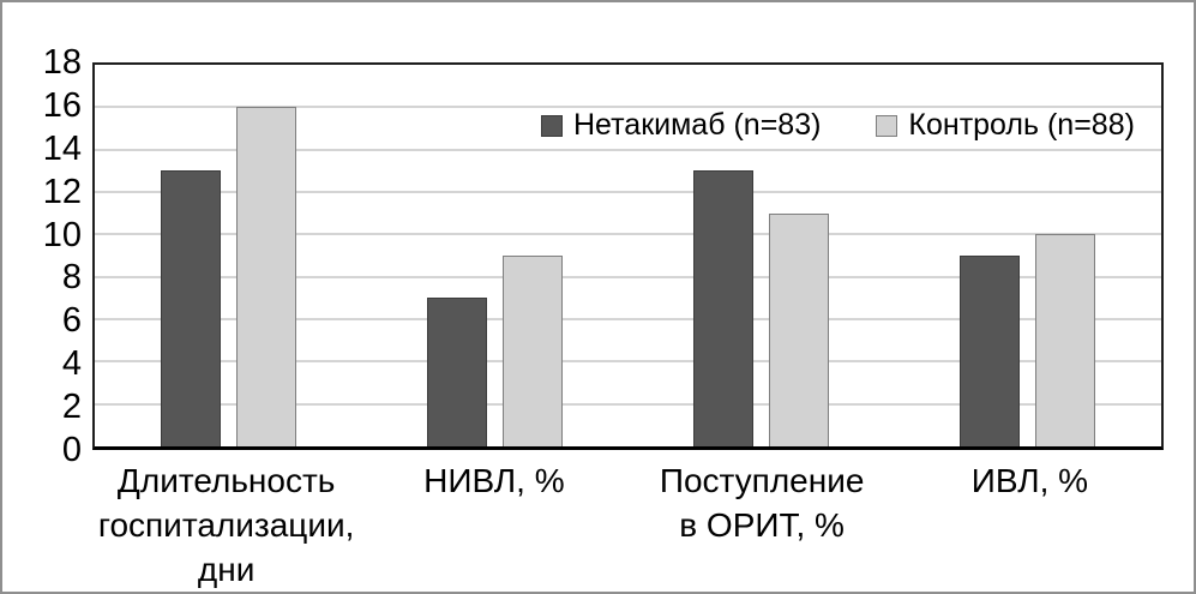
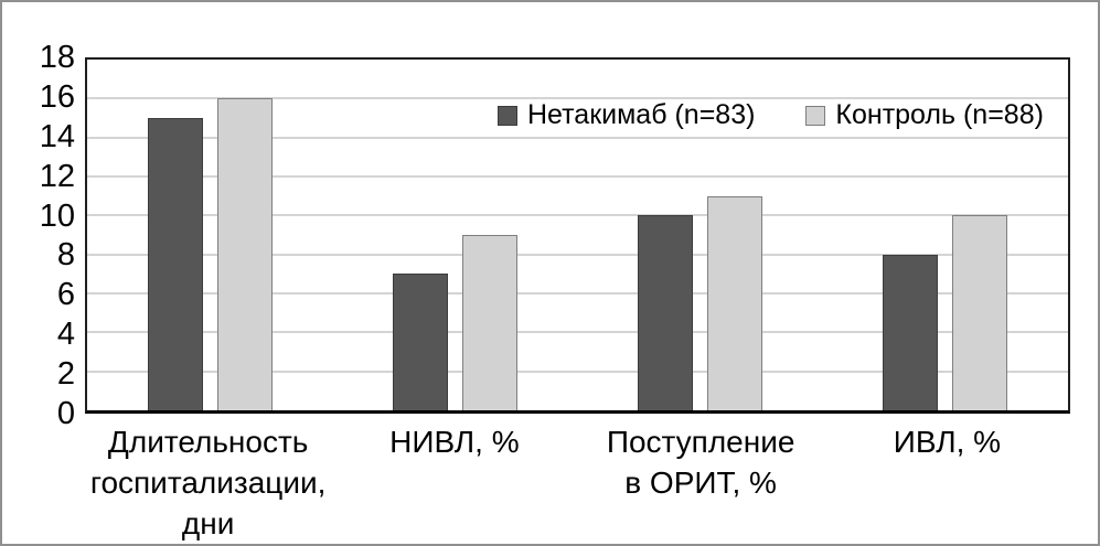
Нетакимаб (n=83)/Длительность госпитализации, дни: 13 -> 15
Нетакимаб (n=83)/Поступление в ОРИТ, %: 13 -> 10
Нетакимаб (n=83)/ИВЛ, %: 9 -> 8
